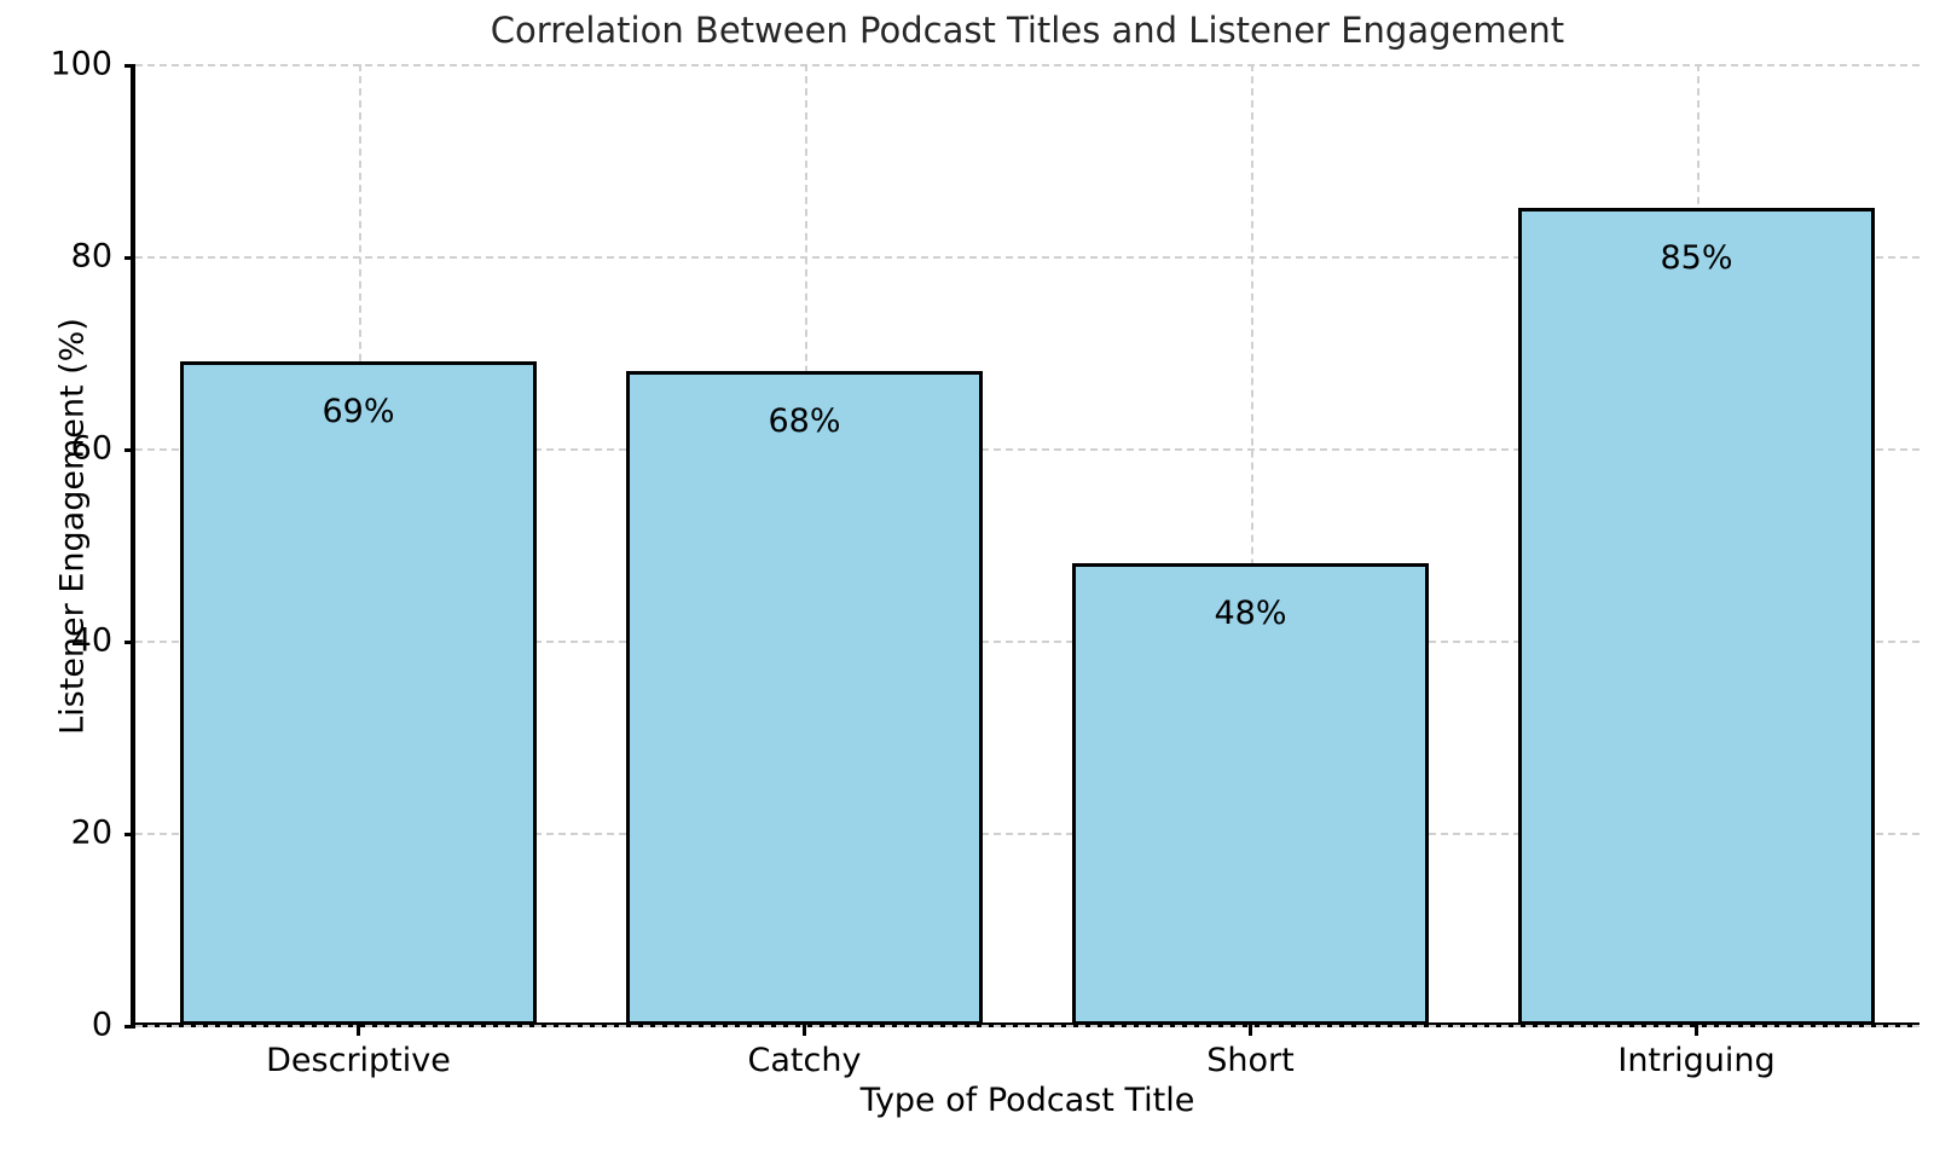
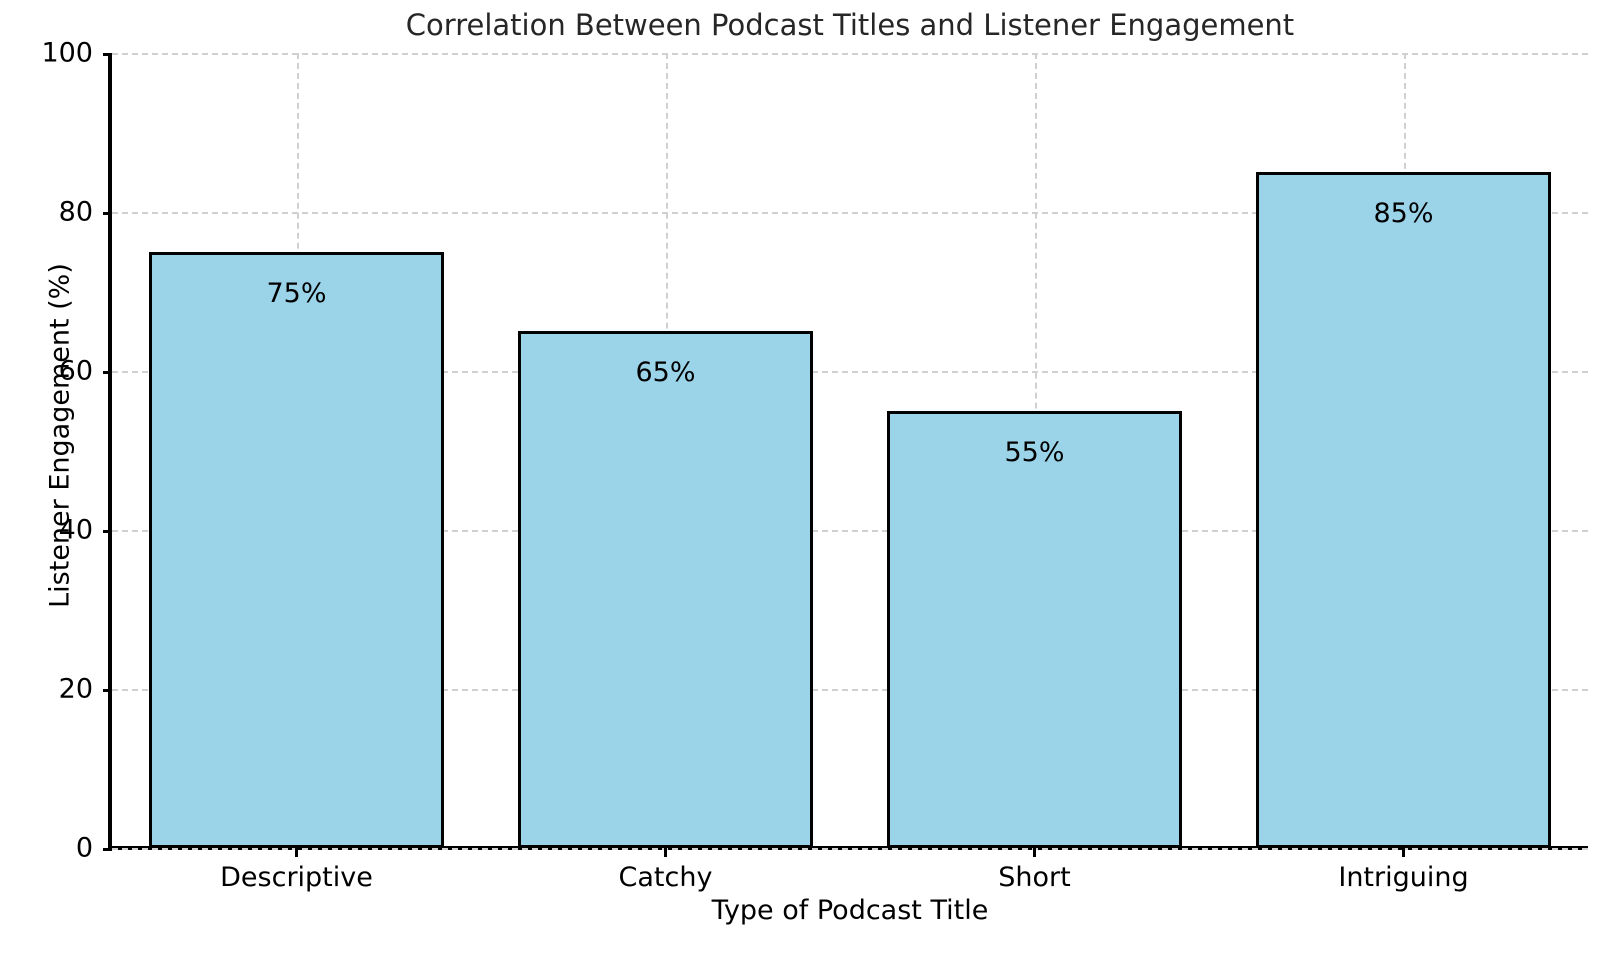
Descriptive: 69% -> 75%
Catchy: 68% -> 65%
Short: 48% -> 55%
